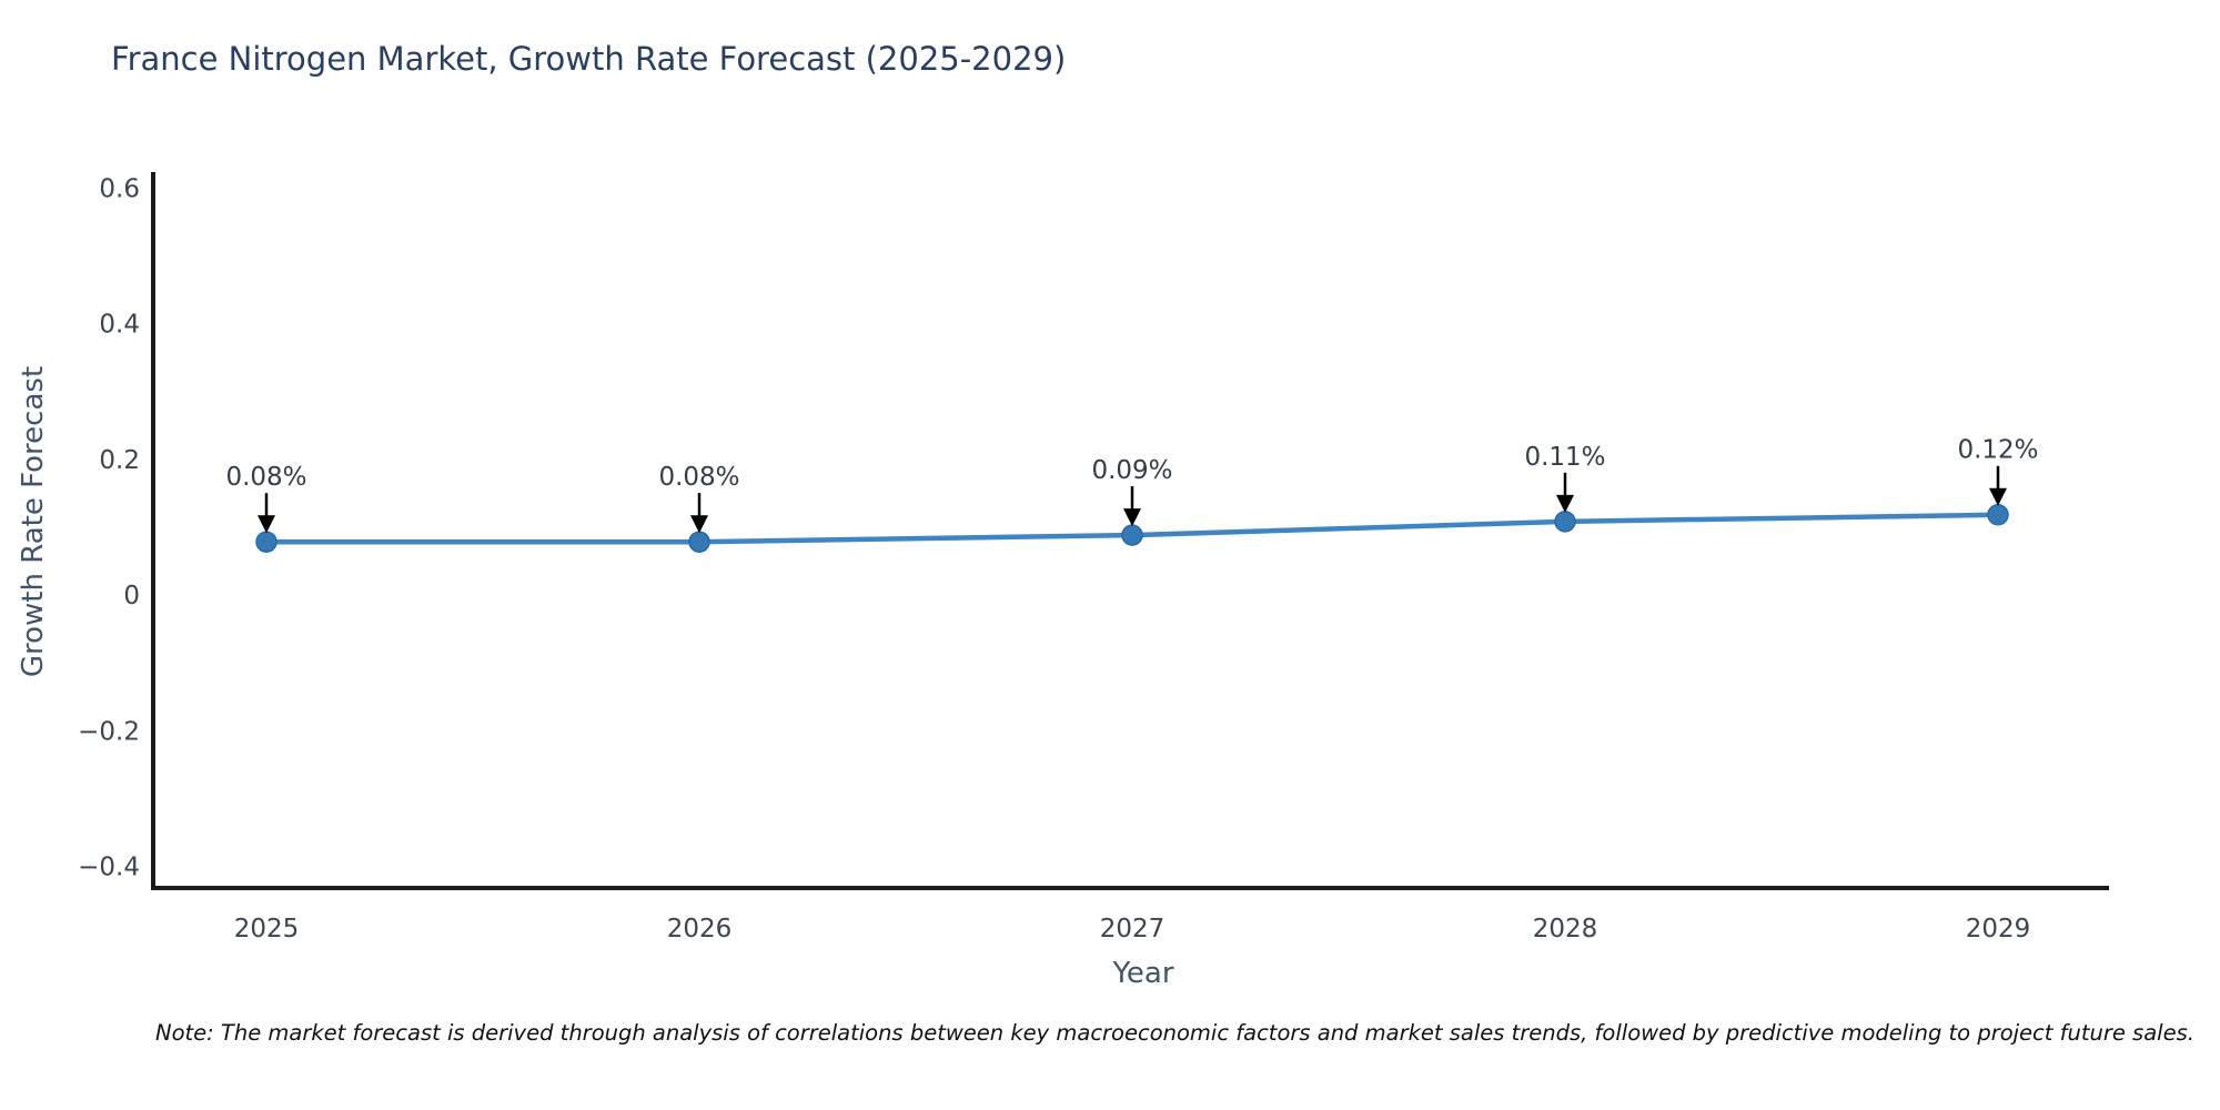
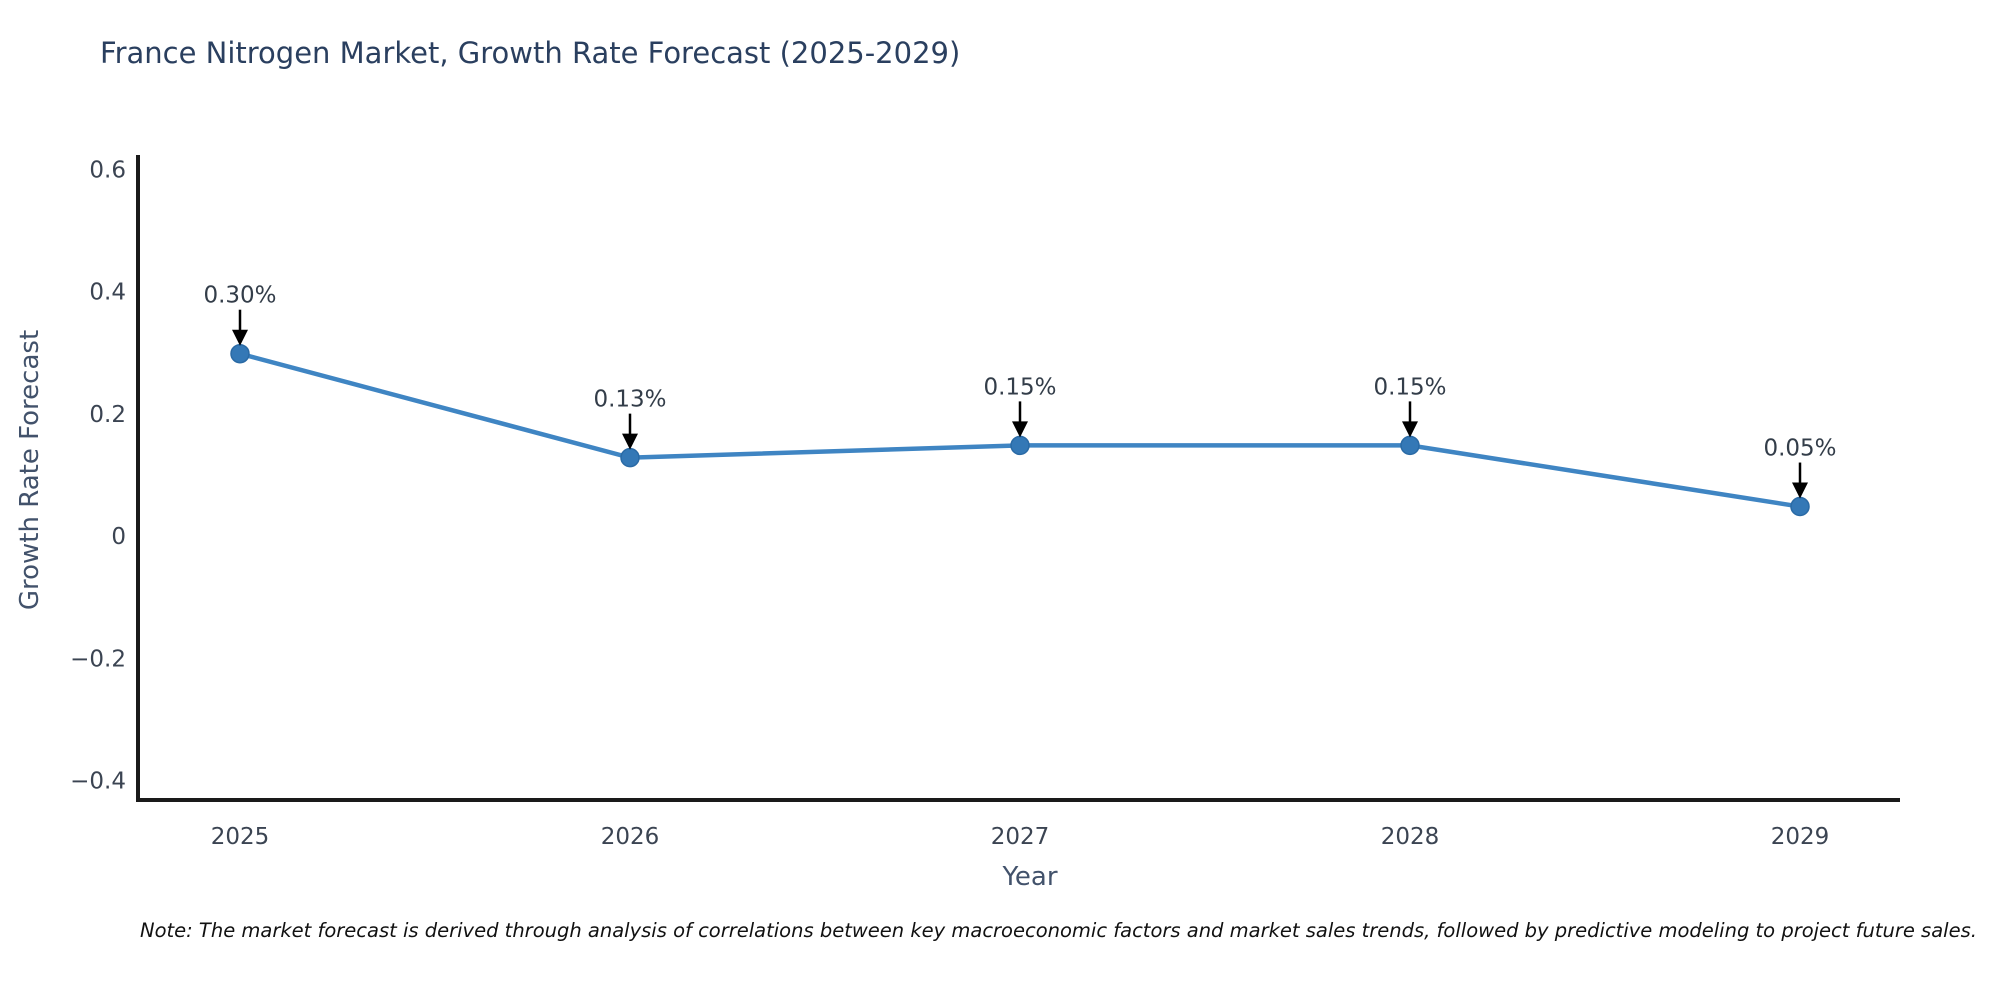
2025: 0.08% -> 0.30%
2026: 0.08% -> 0.13%
2027: 0.09% -> 0.15%
2028: 0.11% -> 0.15%
2029: 0.12% -> 0.05%
